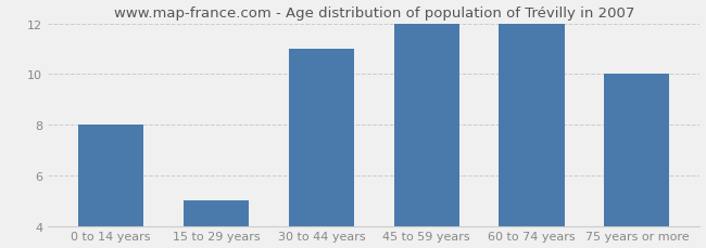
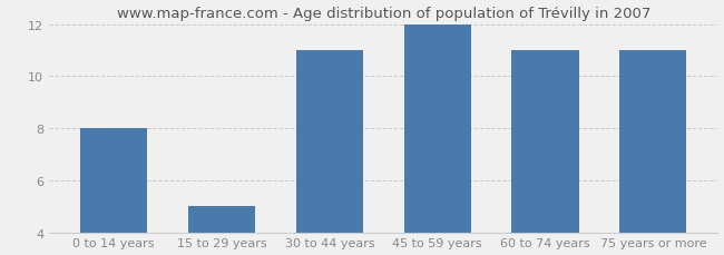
60 to 74 years: 12 -> 11
75 years or more: 10 -> 11
